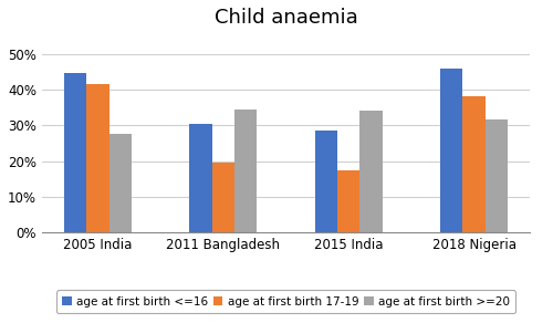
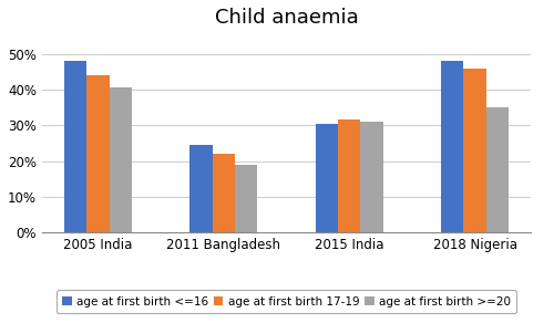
age at first birth <=16/2005 India: 44.5% -> 48.0%
age at first birth 17-19/2005 India: 41.5% -> 44.0%
age at first birth >=20/2005 India: 27.5% -> 40.5%
age at first birth <=16/2011 Bangladesh: 30.5% -> 24.5%
age at first birth 17-19/2011 Bangladesh: 19.5% -> 22.0%
age at first birth >=20/2011 Bangladesh: 34.5% -> 19.0%
age at first birth <=16/2015 India: 28.5% -> 30.5%
age at first birth 17-19/2015 India: 17.5% -> 31.5%
age at first birth >=20/2015 India: 34.0% -> 31.0%
age at first birth <=16/2018 Nigeria: 46.0% -> 48.0%
age at first birth 17-19/2018 Nigeria: 38.0% -> 46.0%
age at first birth >=20/2018 Nigeria: 31.5% -> 35.0%
